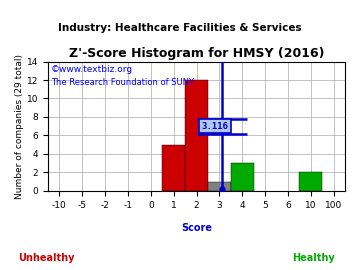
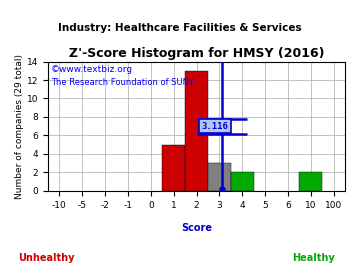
2: 12 -> 13
3: 1 -> 3
4: 3 -> 2
